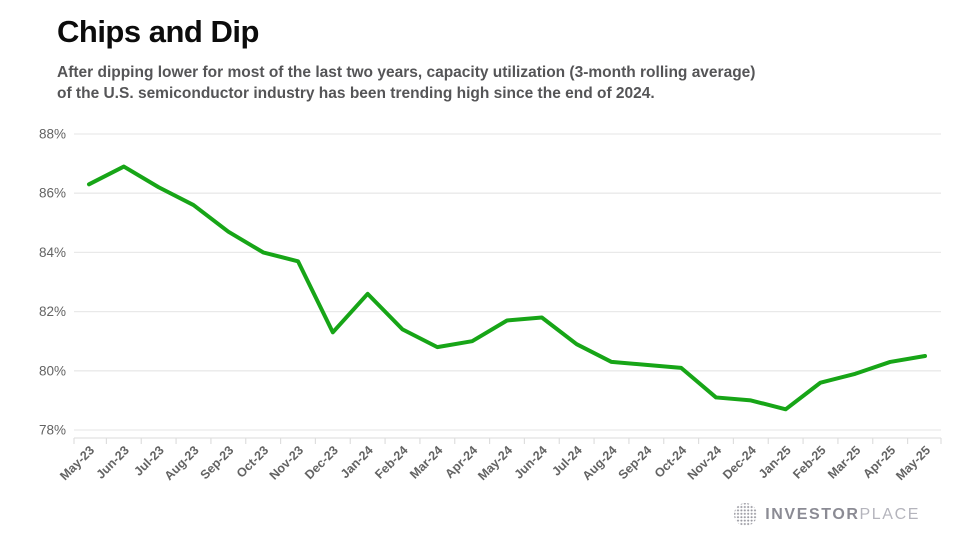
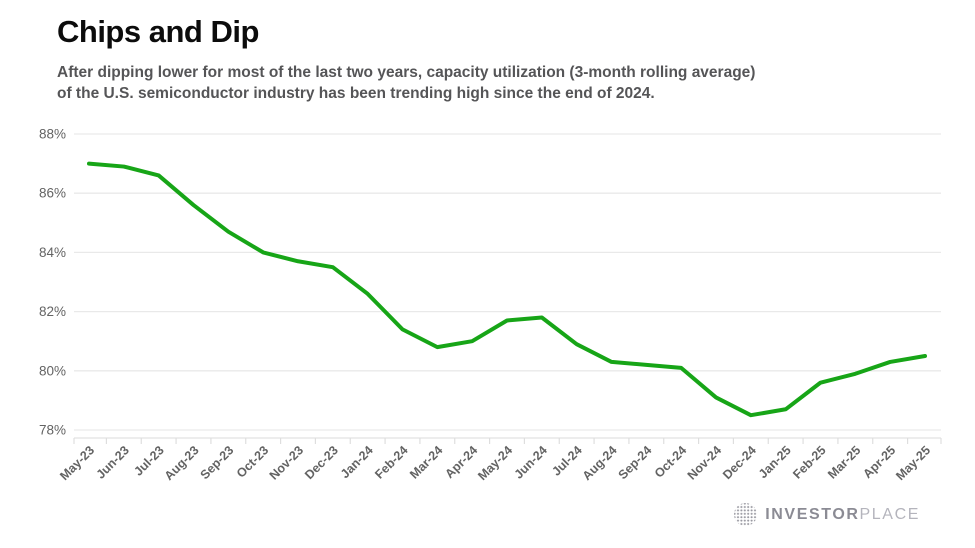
May-23: 86.3% -> 87.0%
Jul-23: 86.2% -> 86.6%
Dec-23: 81.3% -> 83.5%
Dec-24: 79.0% -> 78.5%
